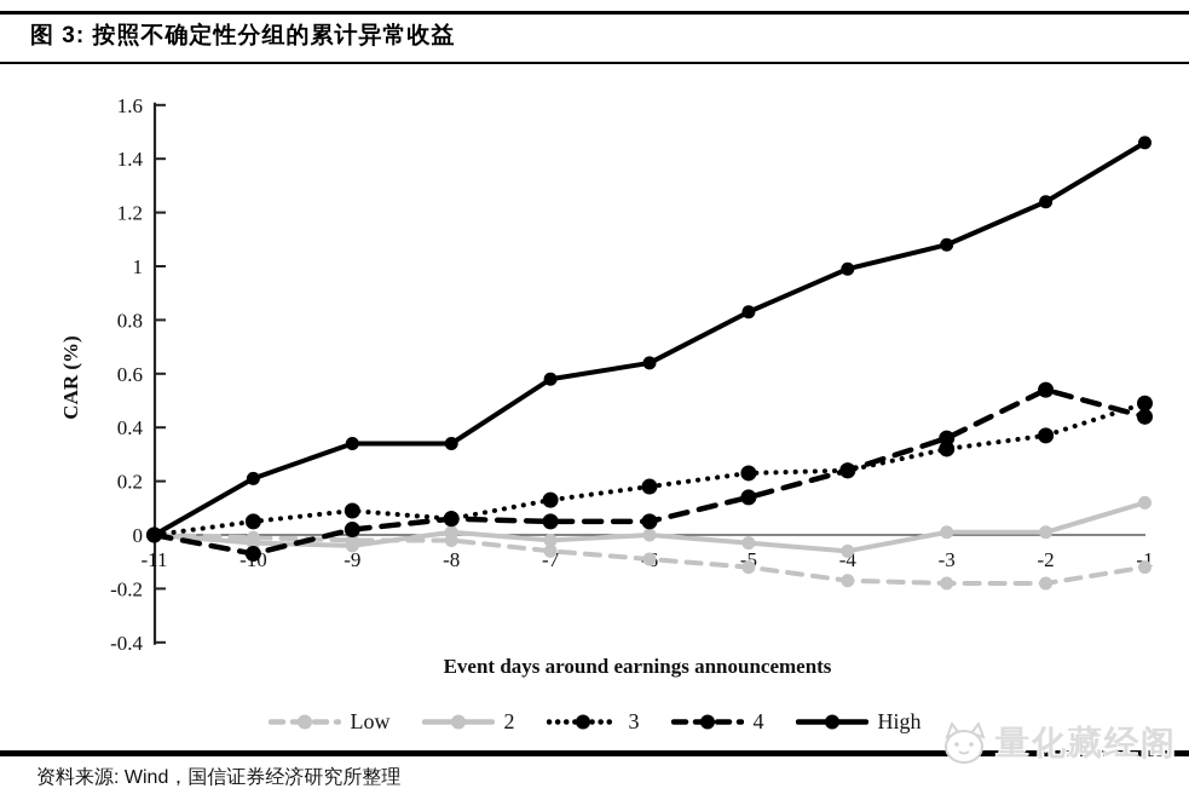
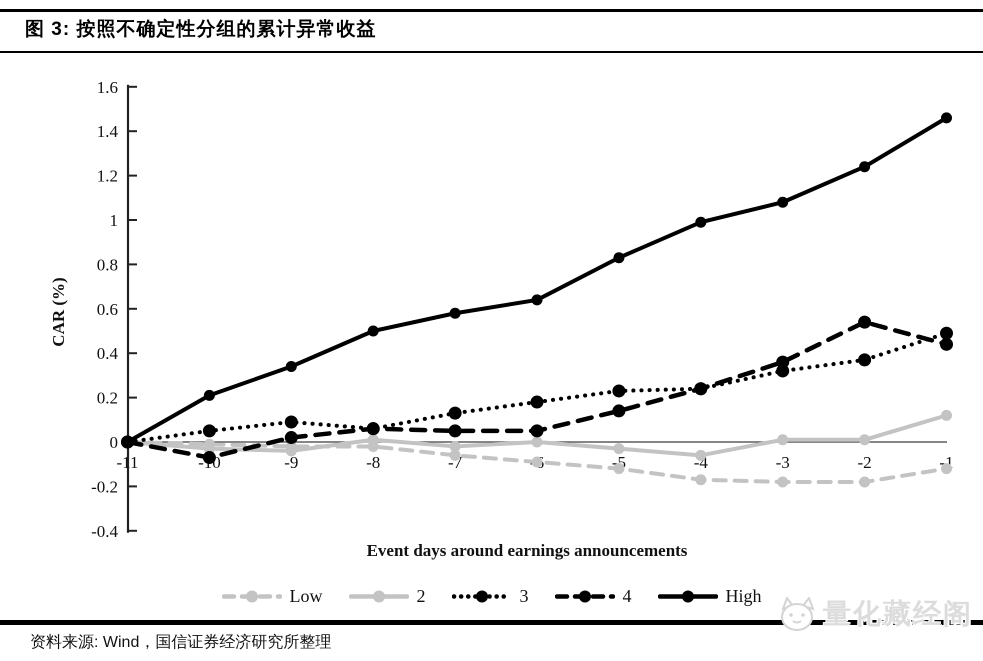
High/-8: 0.34 -> 0.50
